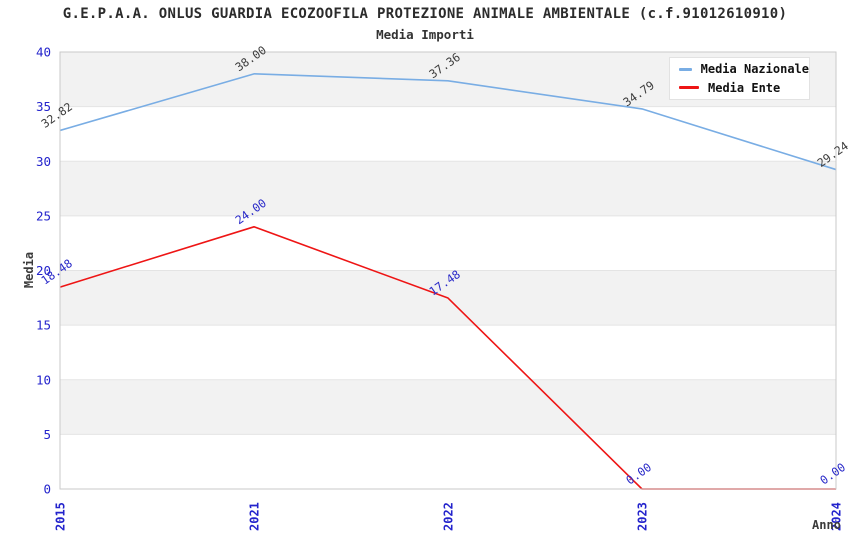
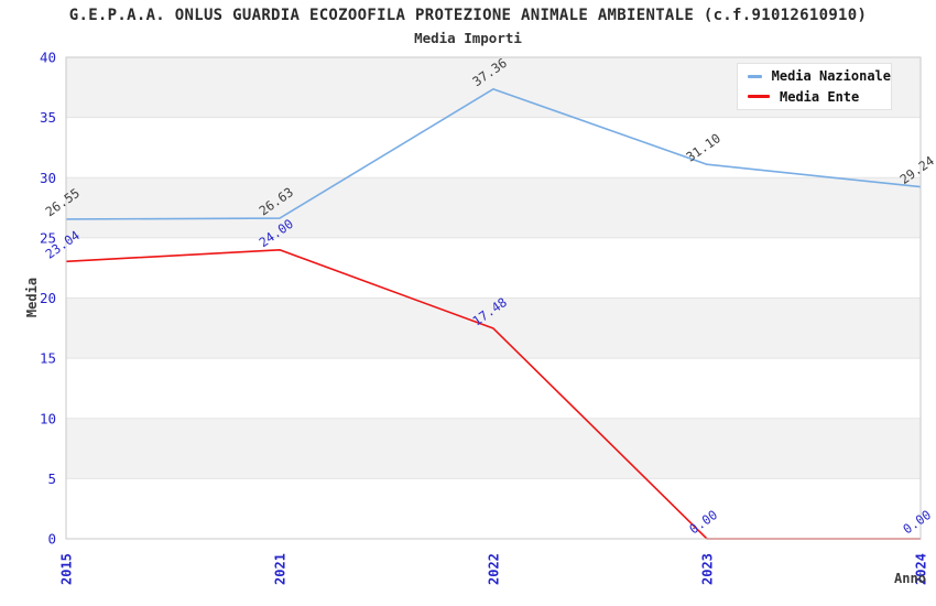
Media Nazionale/2015: 32.82 -> 26.55
Media Ente/2015: 18.48 -> 23.04
Media Nazionale/2021: 38.00 -> 26.63
Media Nazionale/2023: 34.79 -> 31.10
